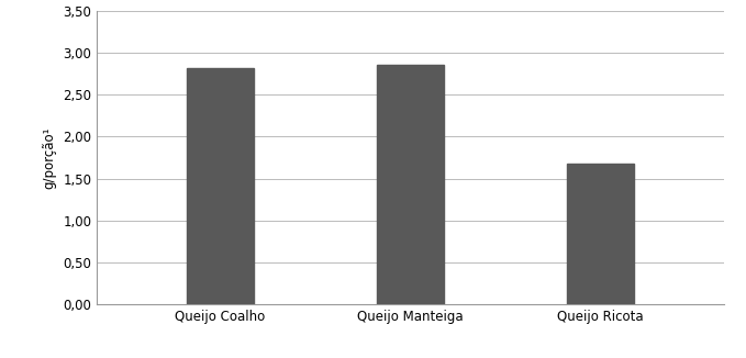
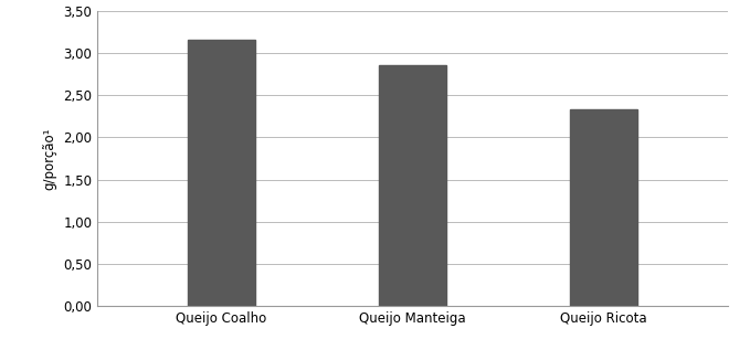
Queijo Coalho: 2,82 -> 3,16
Queijo Ricota: 1,68 -> 2,33
